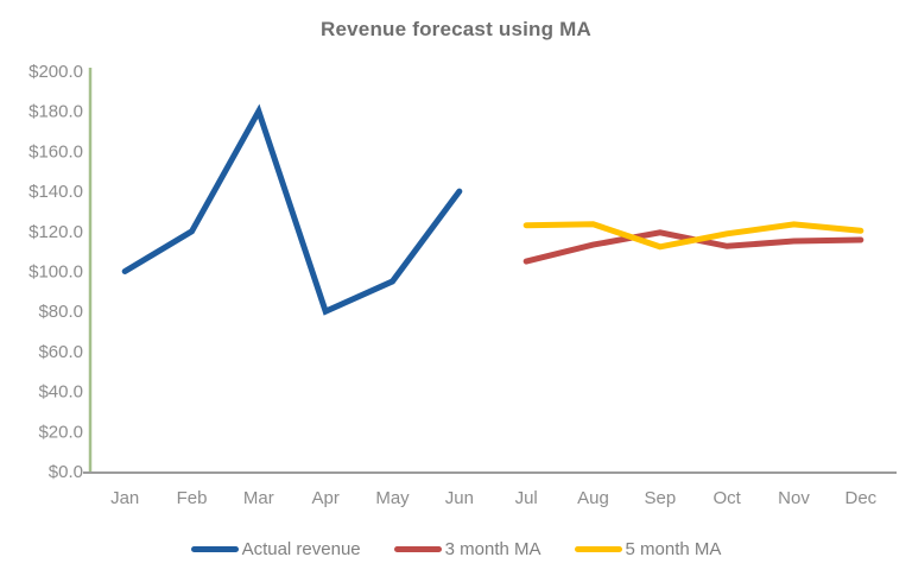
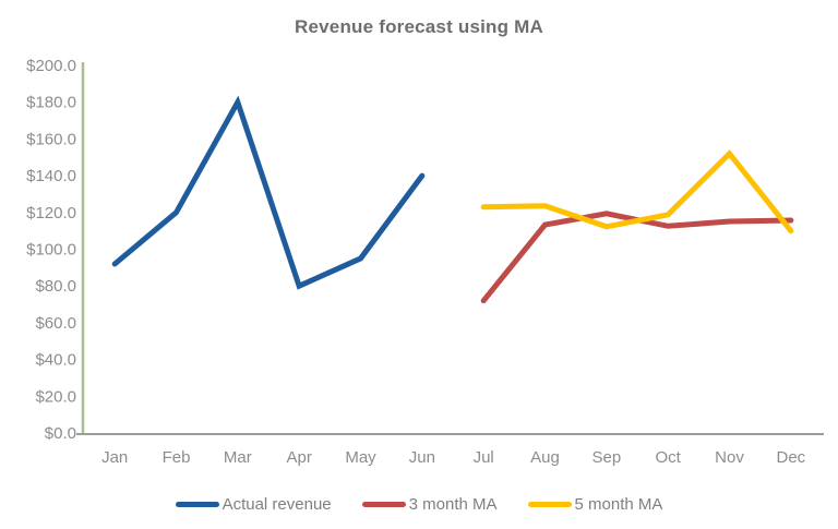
Actual revenue/Jan: $100 -> $92
3 month MA/Jul: $105 -> $72
5 month MA/Nov: $124 -> $152
5 month MA/Dec: $120 -> $110
